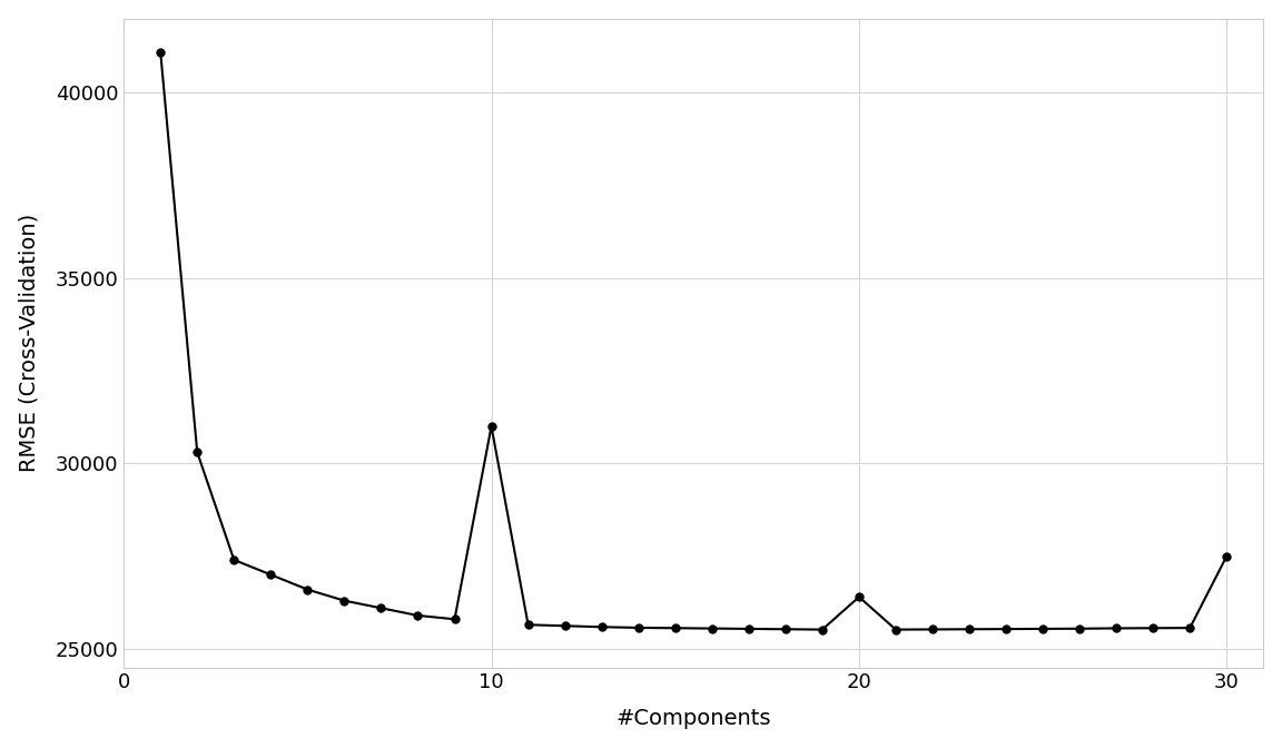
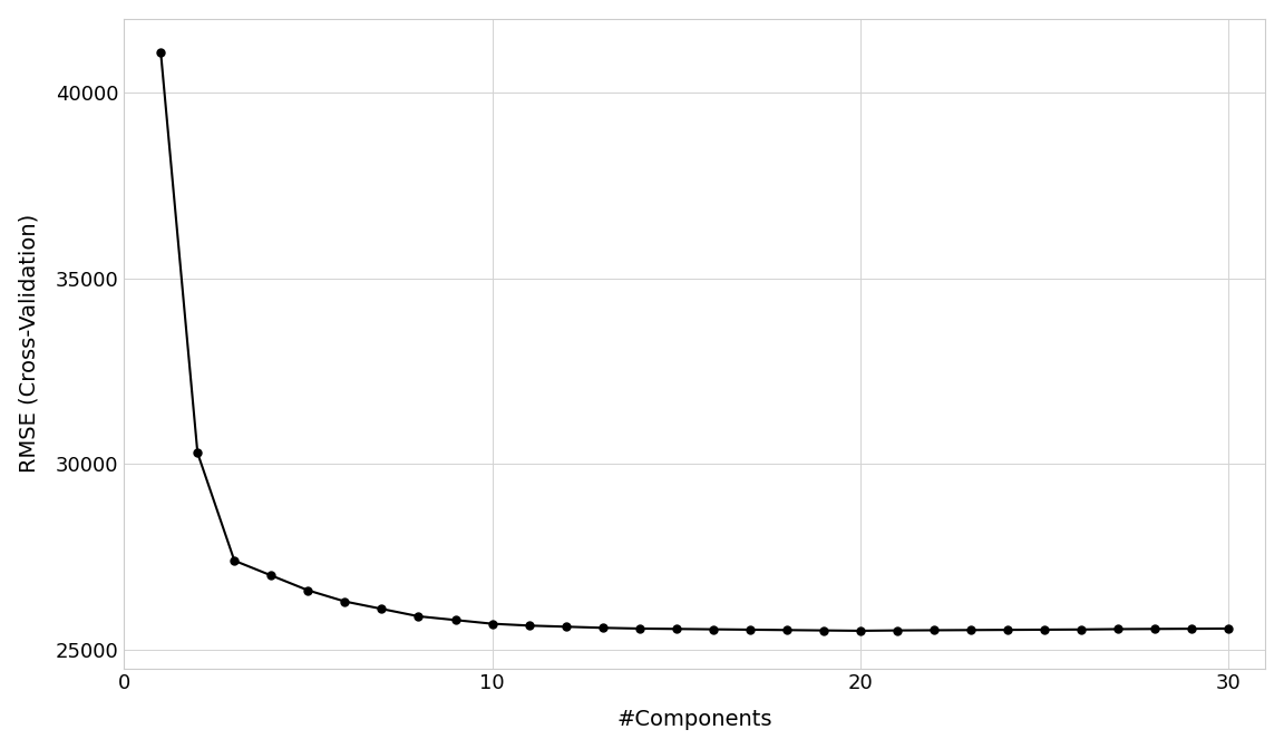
10: 31000 -> 25700
20: 26400 -> 25510
30: 27500 -> 25570
